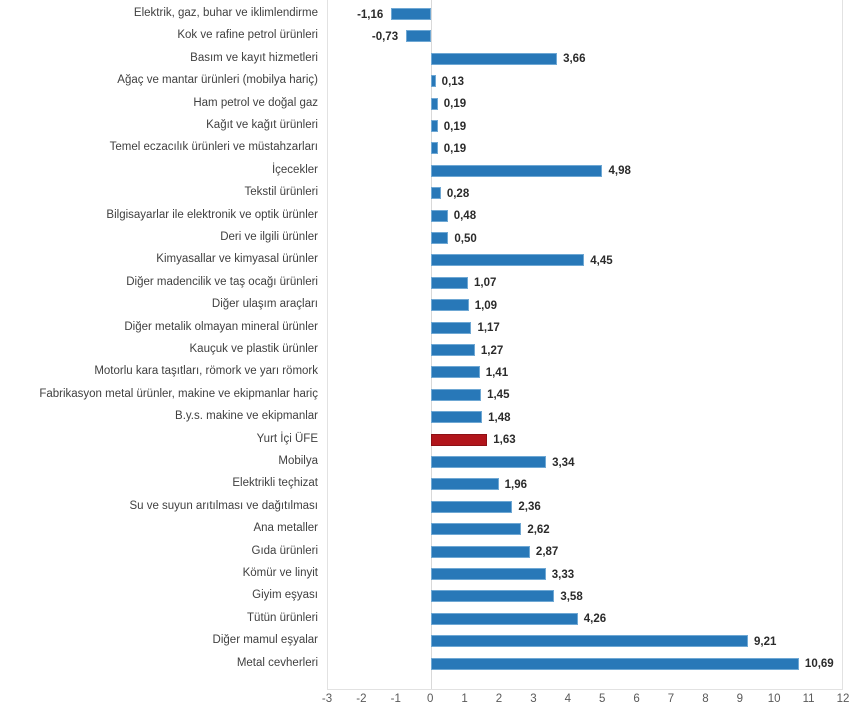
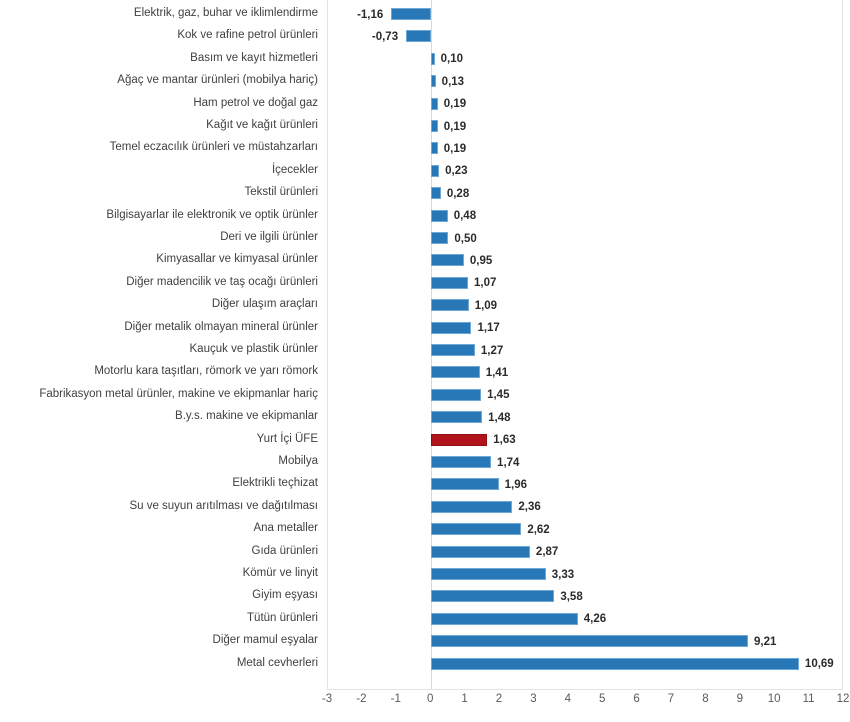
Basım ve kayıt hizmetleri: 3,66 -> 0,10
İçecekler: 4,98 -> 0,23
Kimyasallar ve kimyasal ürünler: 4,45 -> 0,95
Mobilya: 3,34 -> 1,74
